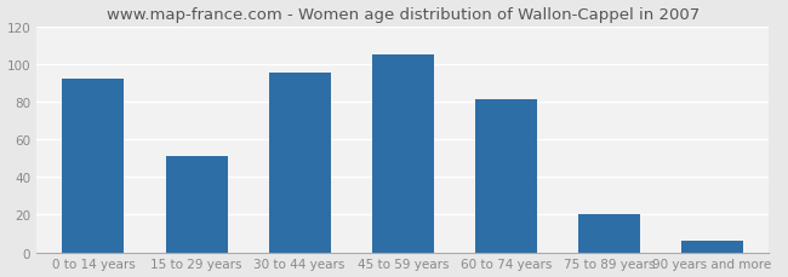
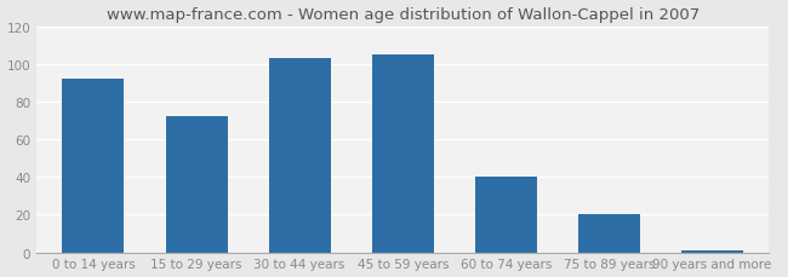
15 to 29 years: 51 -> 72
30 to 44 years: 95 -> 103
60 to 74 years: 81 -> 40
90 years and more: 6 -> 1
